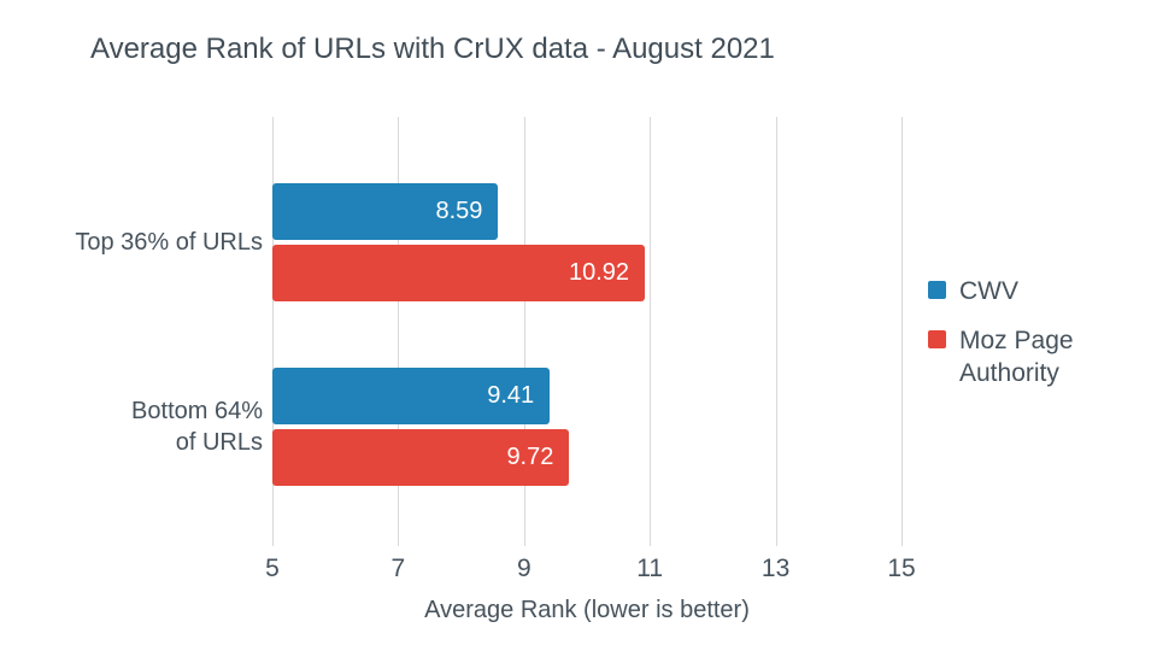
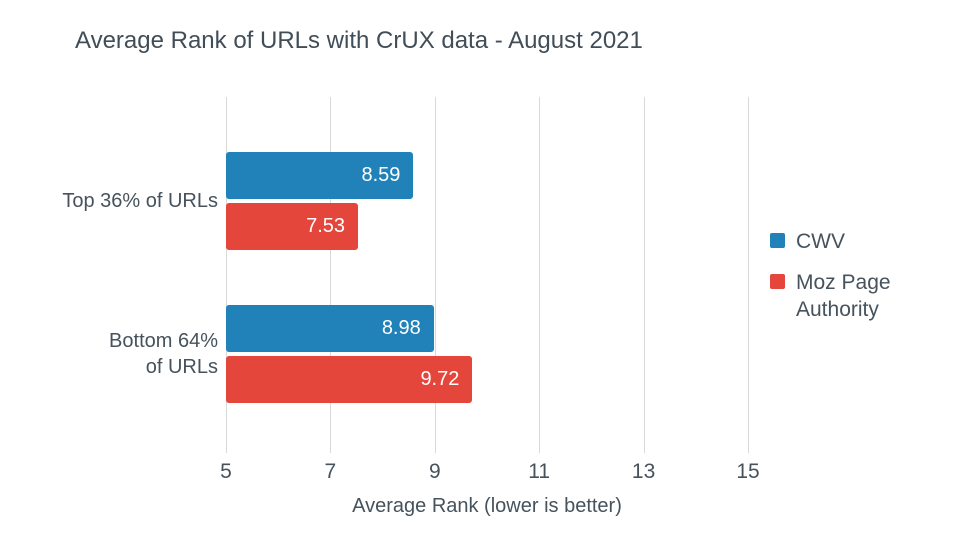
Moz Page Authority/Top 36% of URLs: 10.92 -> 7.53
CWV/Bottom 64% of URLs: 9.41 -> 8.98
